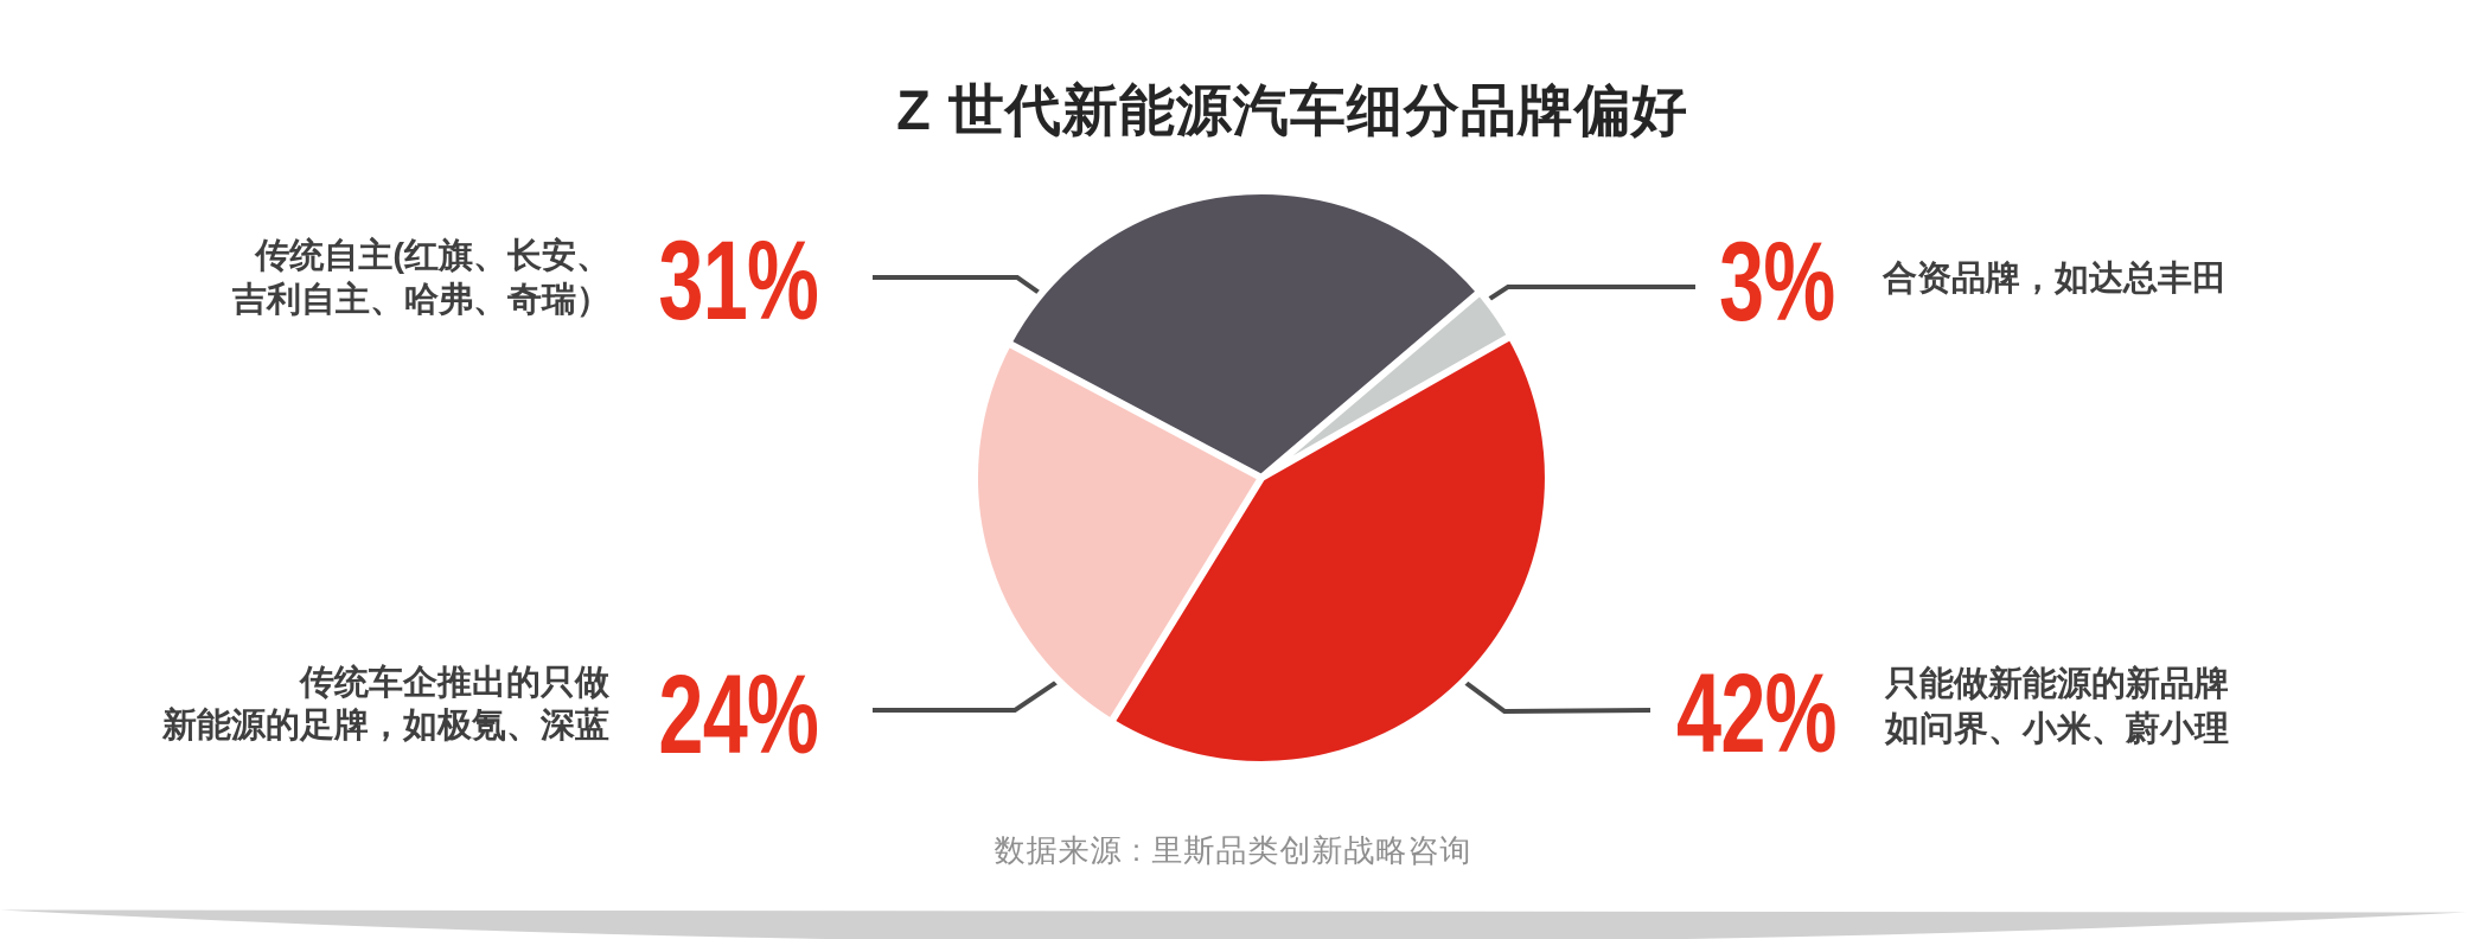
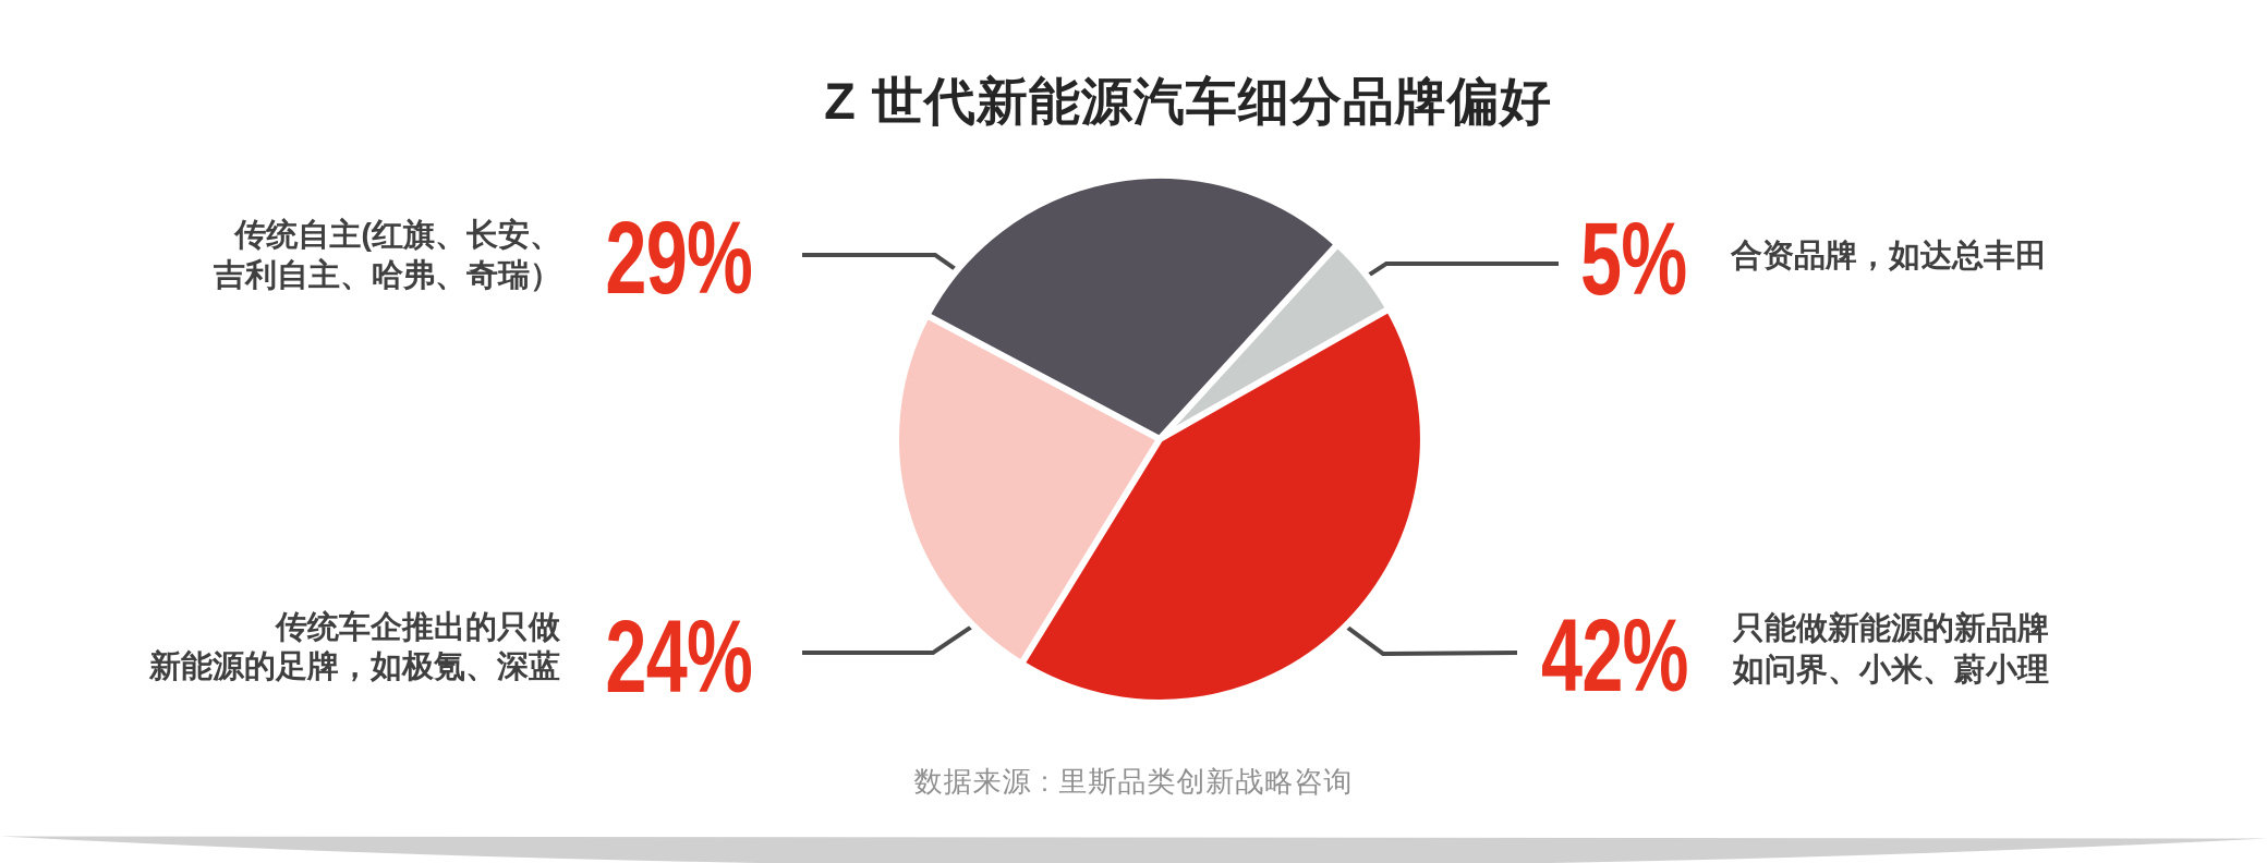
传统自主(红旗、长安、吉利自主、哈弗、奇瑞）: 31% -> 29%
合资品牌，如达总丰田: 3% -> 5%
